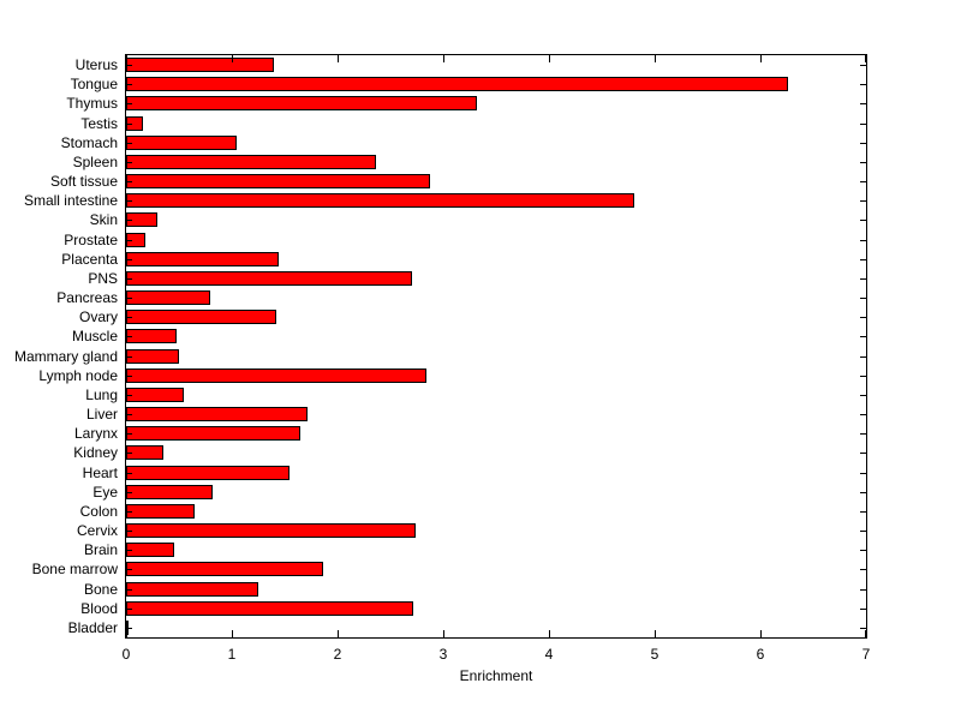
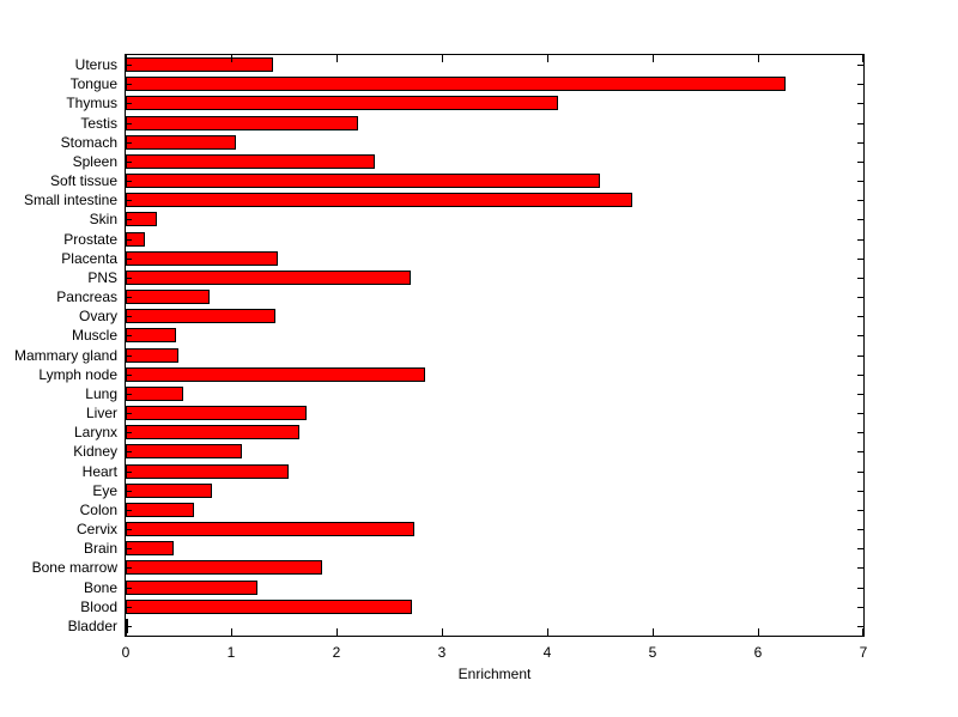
Thymus: 3.3 -> 4.1
Testis: 0.2 -> 2.2
Soft tissue: 2.9 -> 4.5
Kidney: 0.3 -> 1.1
